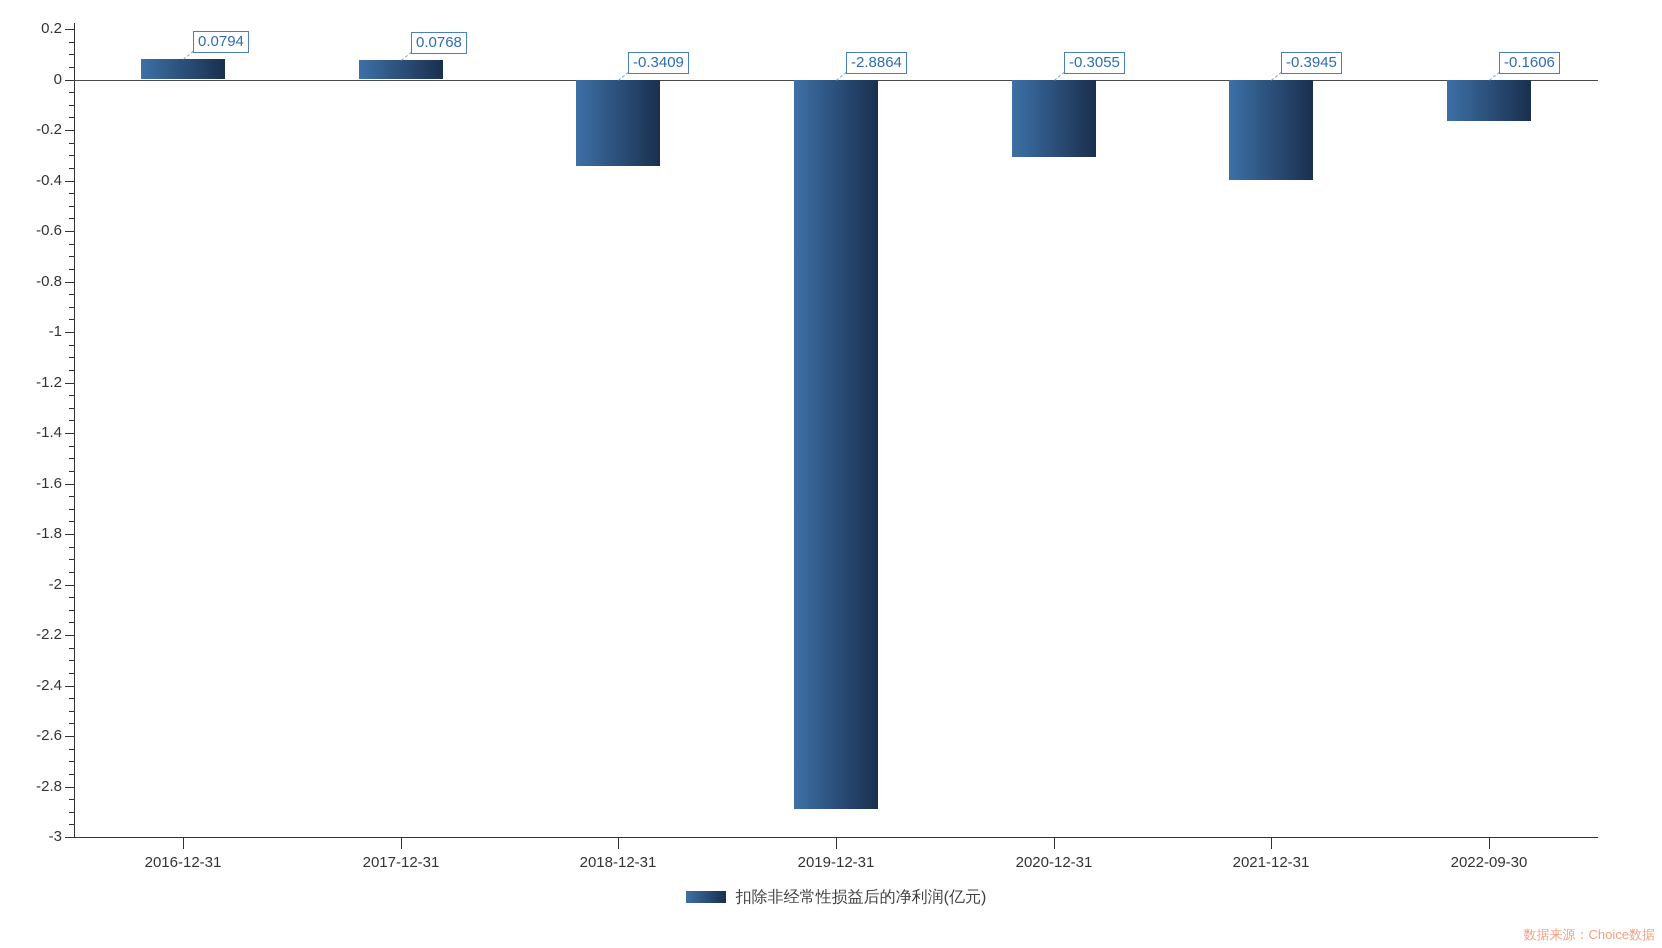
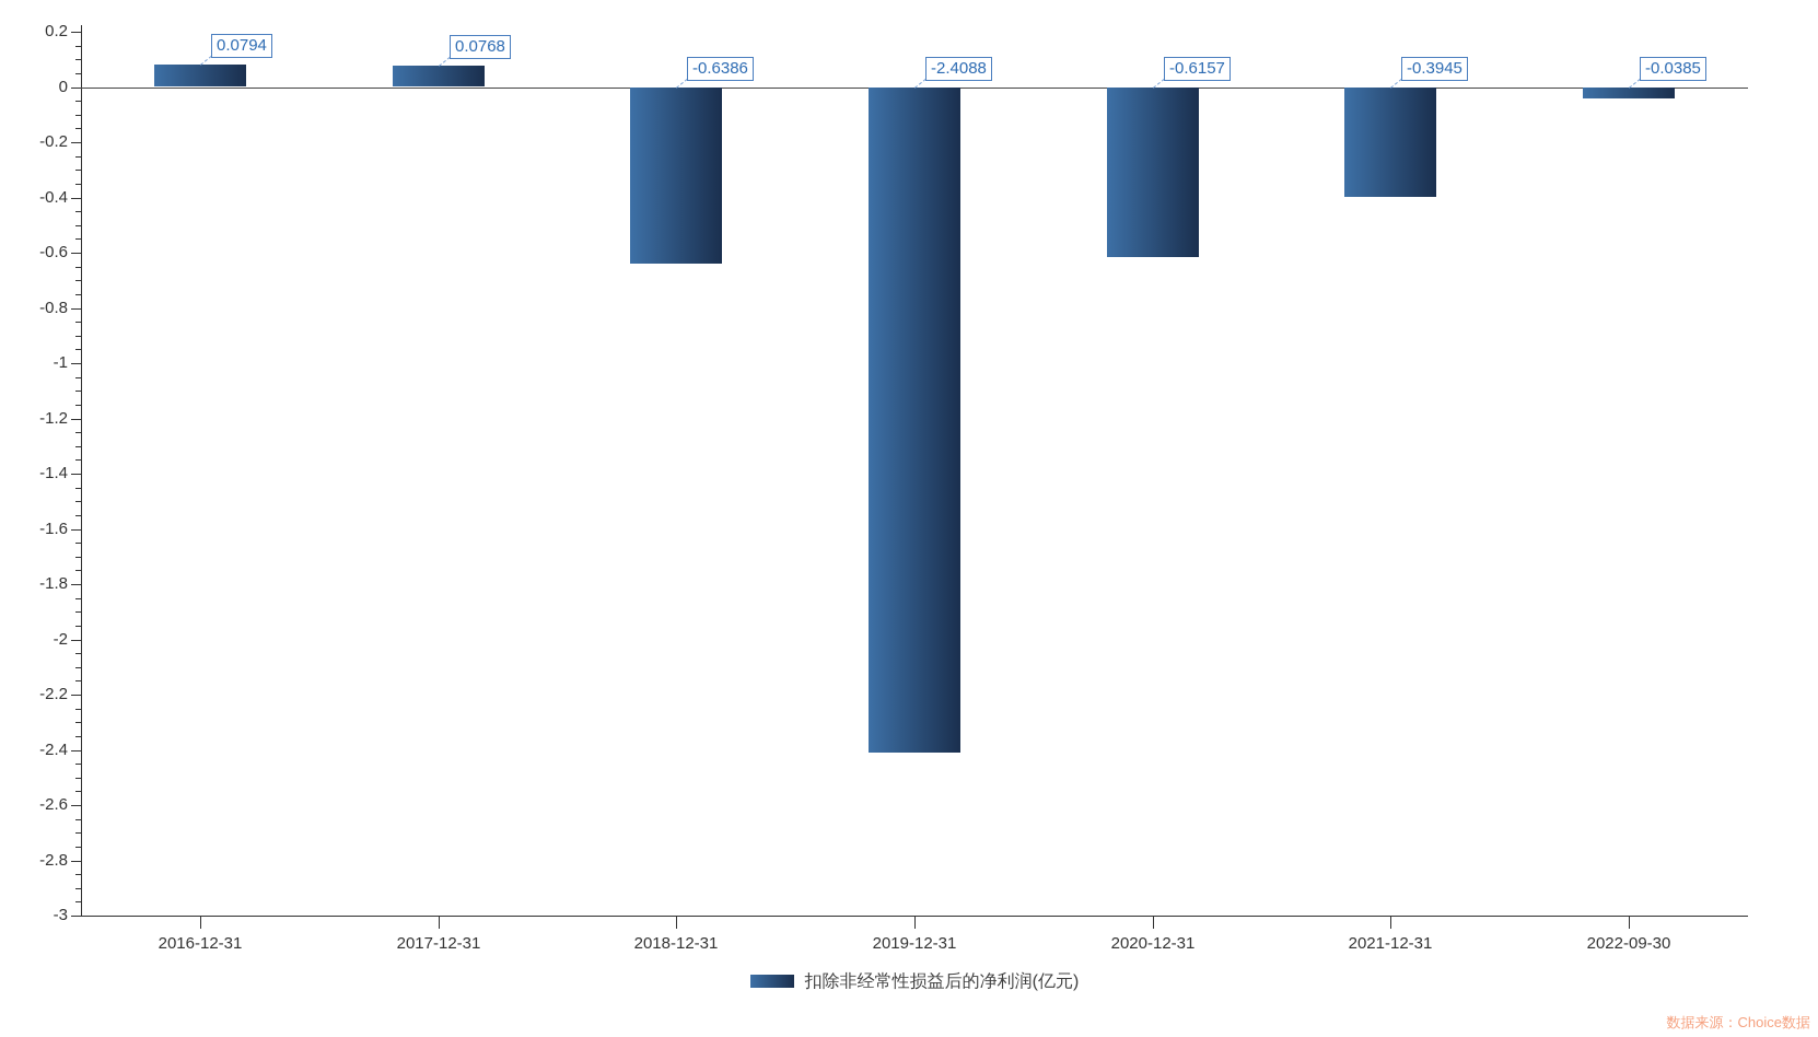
2018-12-31: -0.3409 -> -0.6386
2019-12-31: -2.8864 -> -2.4088
2020-12-31: -0.3055 -> -0.6157
2022-09-30: -0.1606 -> -0.0385
